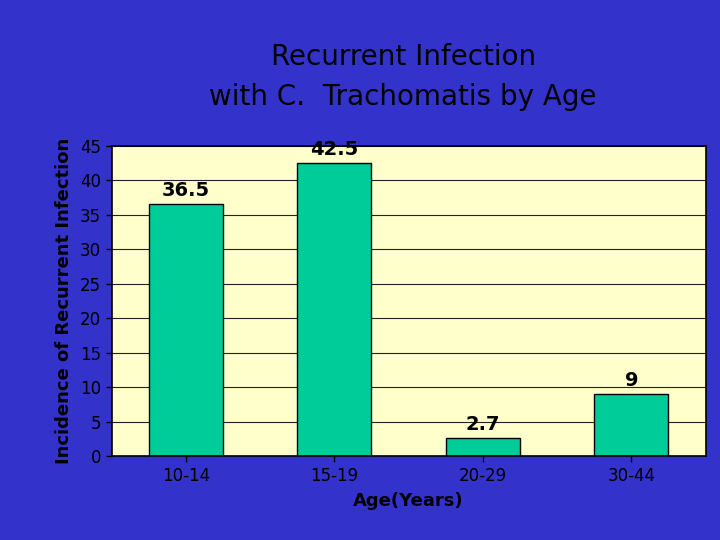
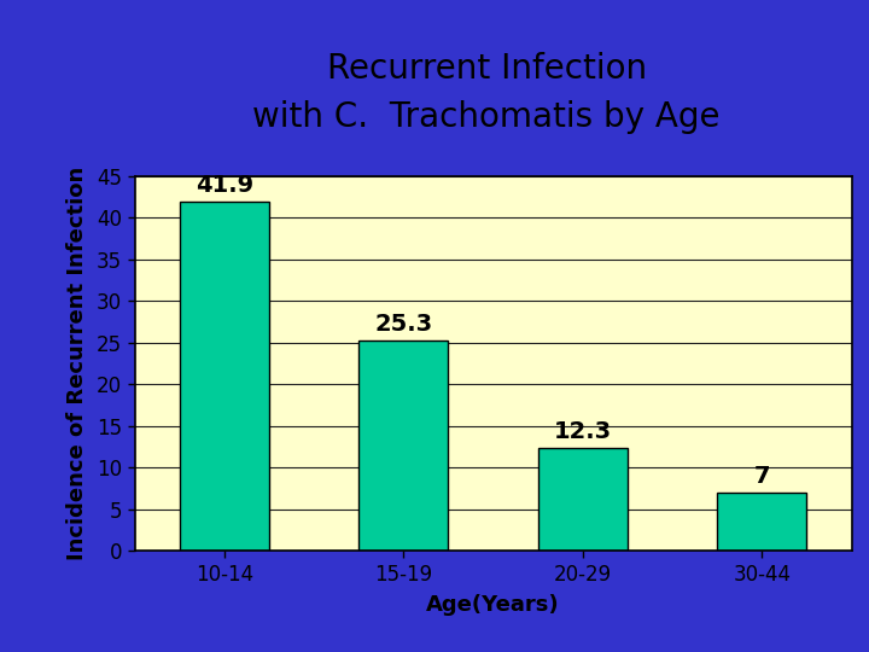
10-14: 36.5 -> 41.9
15-19: 42.5 -> 25.3
20-29: 2.7 -> 12.3
30-44: 9 -> 7
